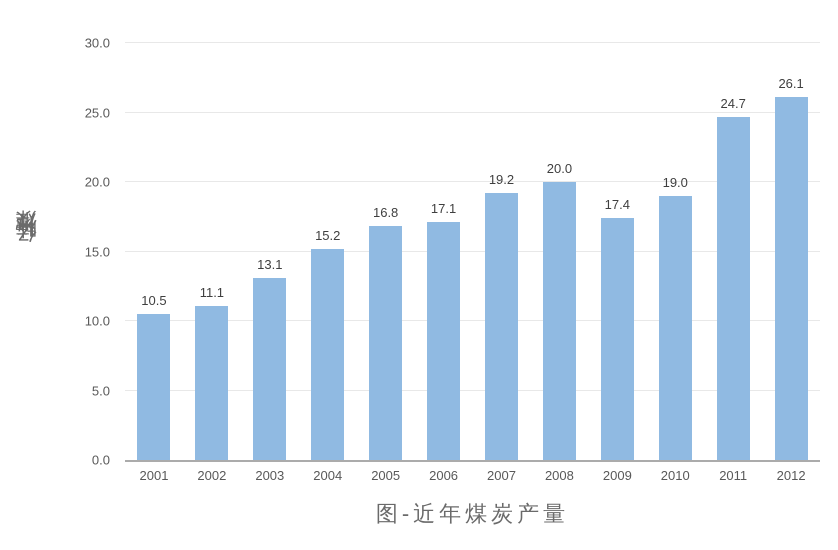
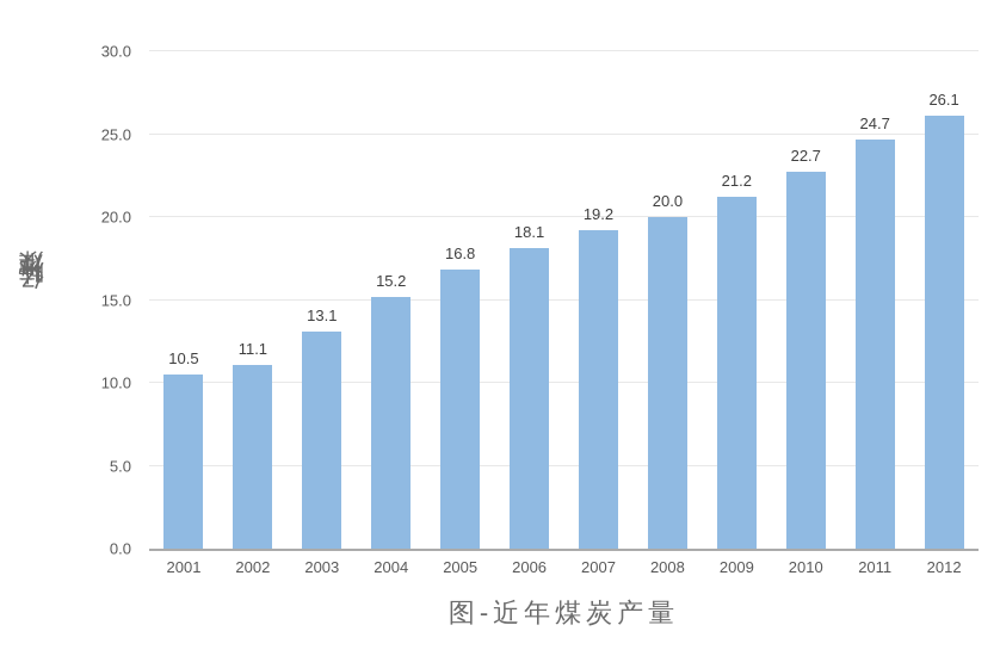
2006: 17.1 -> 18.1
2009: 17.4 -> 21.2
2010: 19.0 -> 22.7
